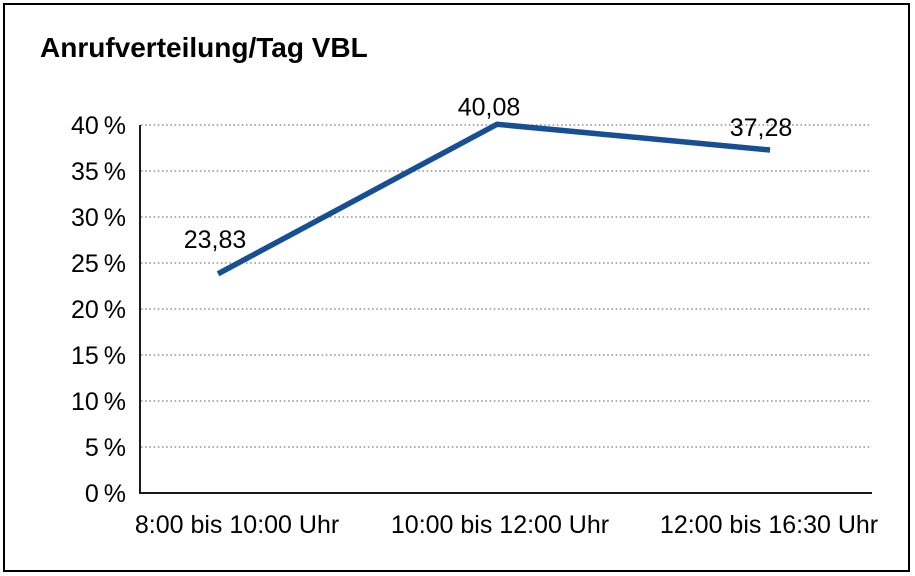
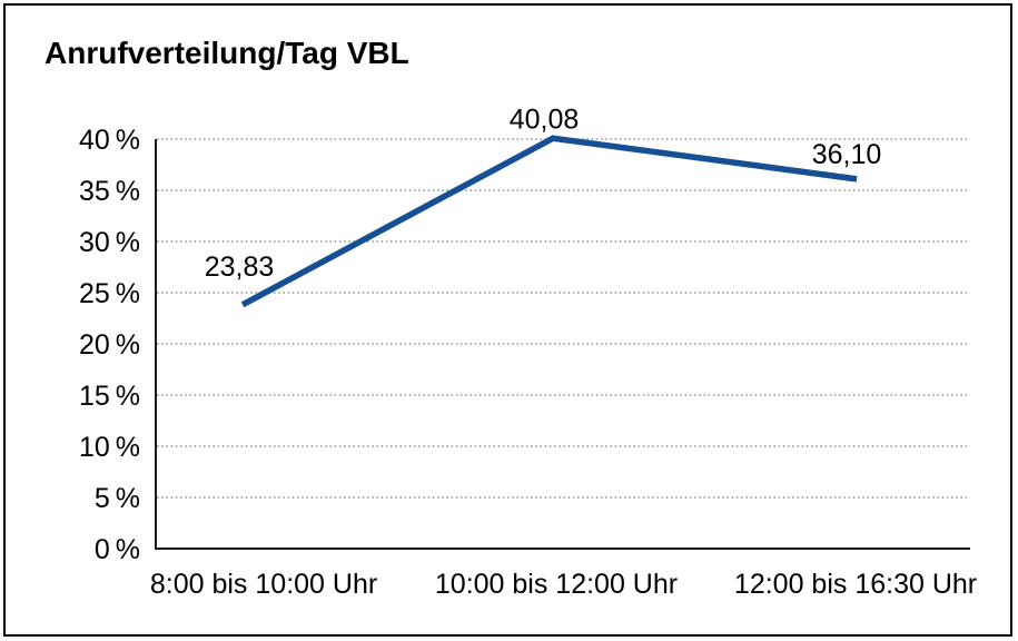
12:00 bis 16:30 Uhr: 37,28 -> 36,10
